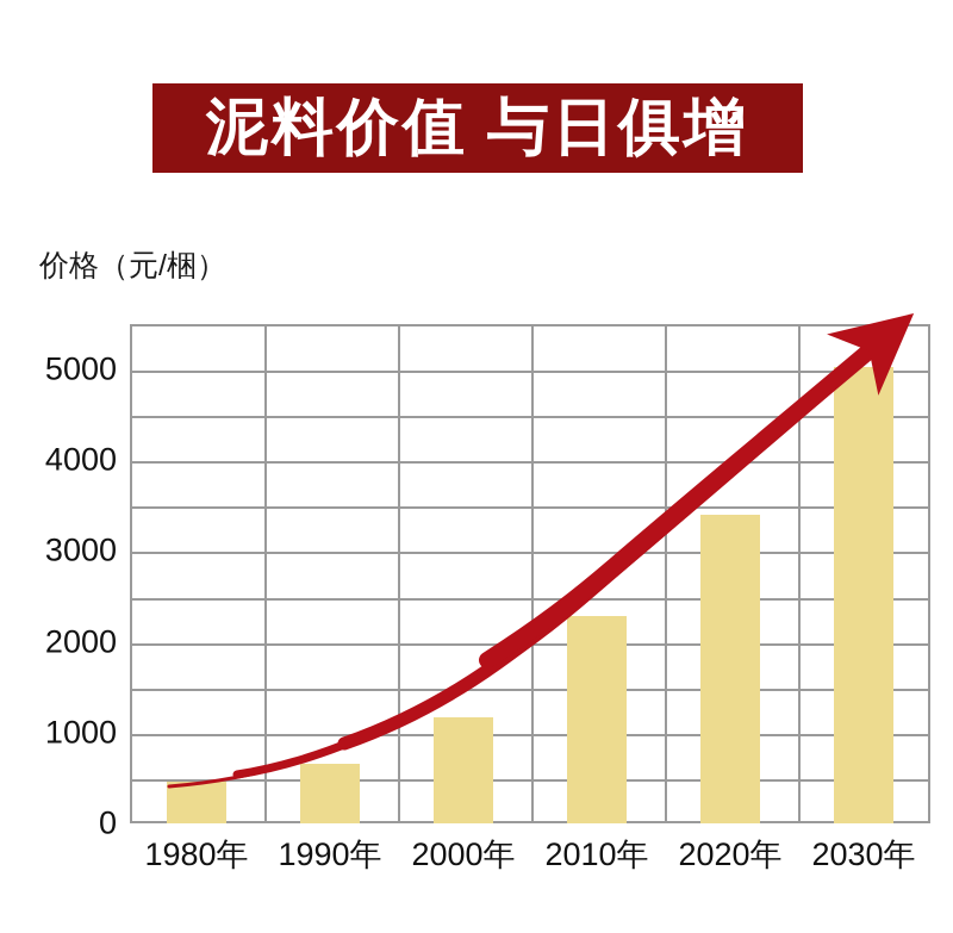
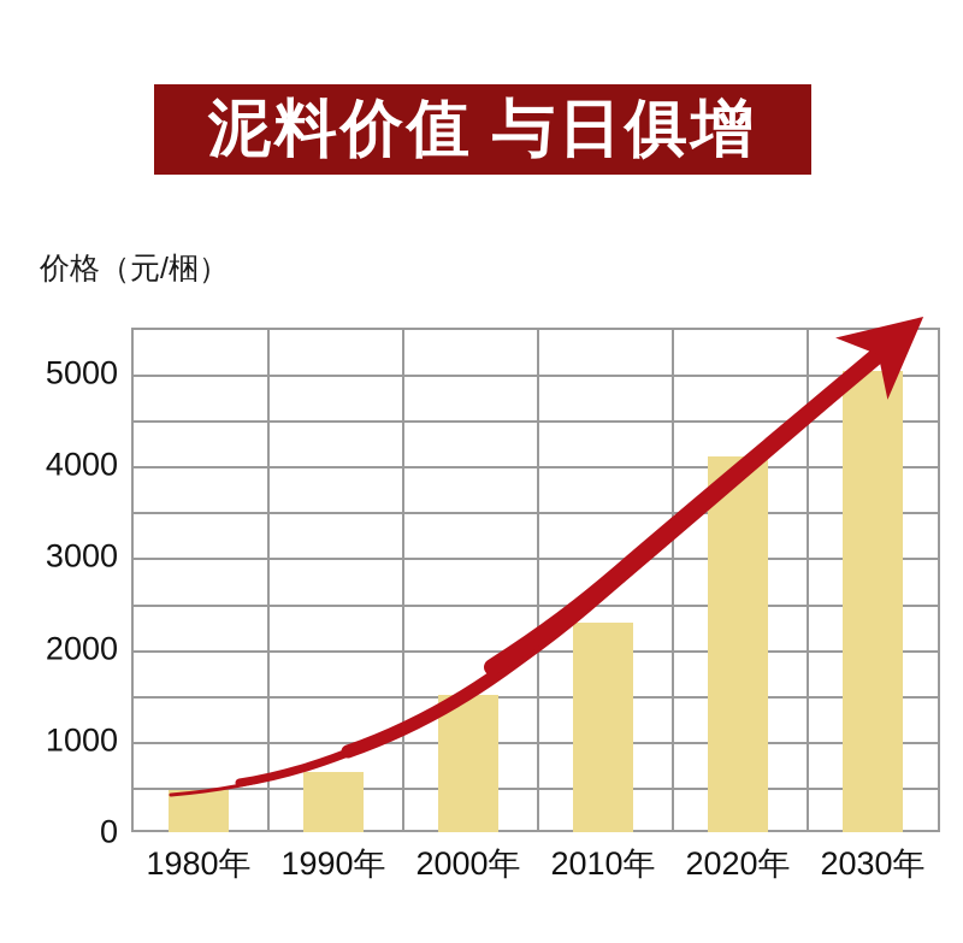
2000年: 1200 -> 1500
2020年: 3400 -> 4100
